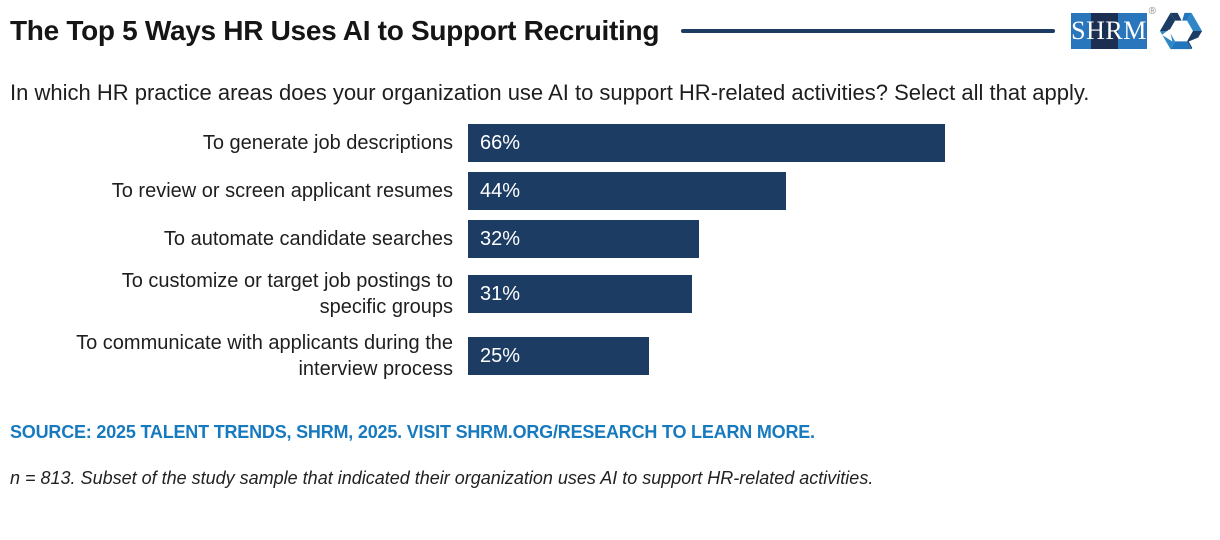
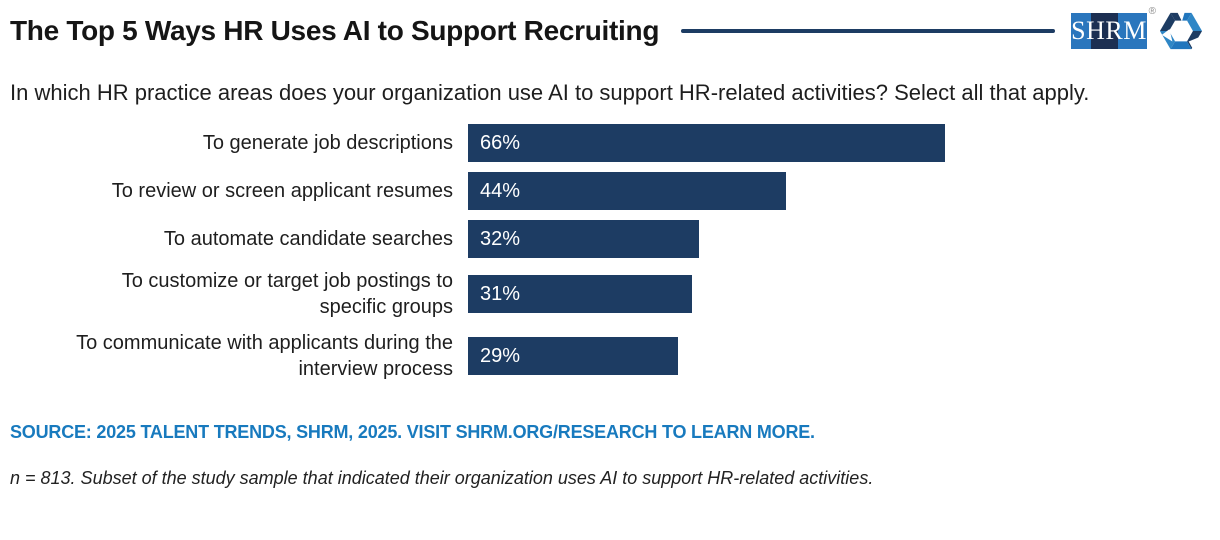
To communicate with applicants during the interview process: 25% -> 29%
